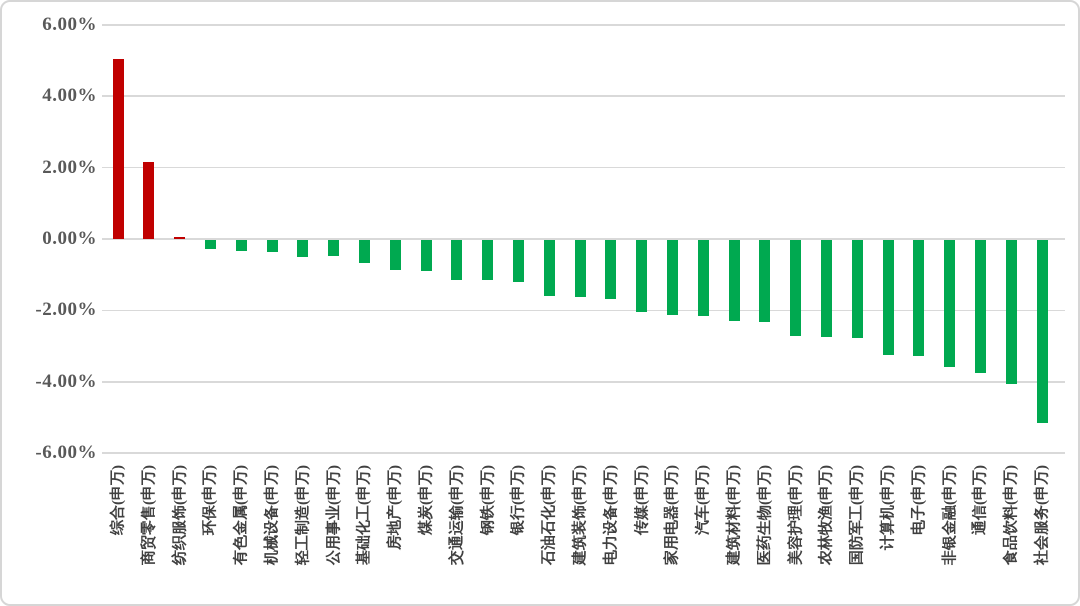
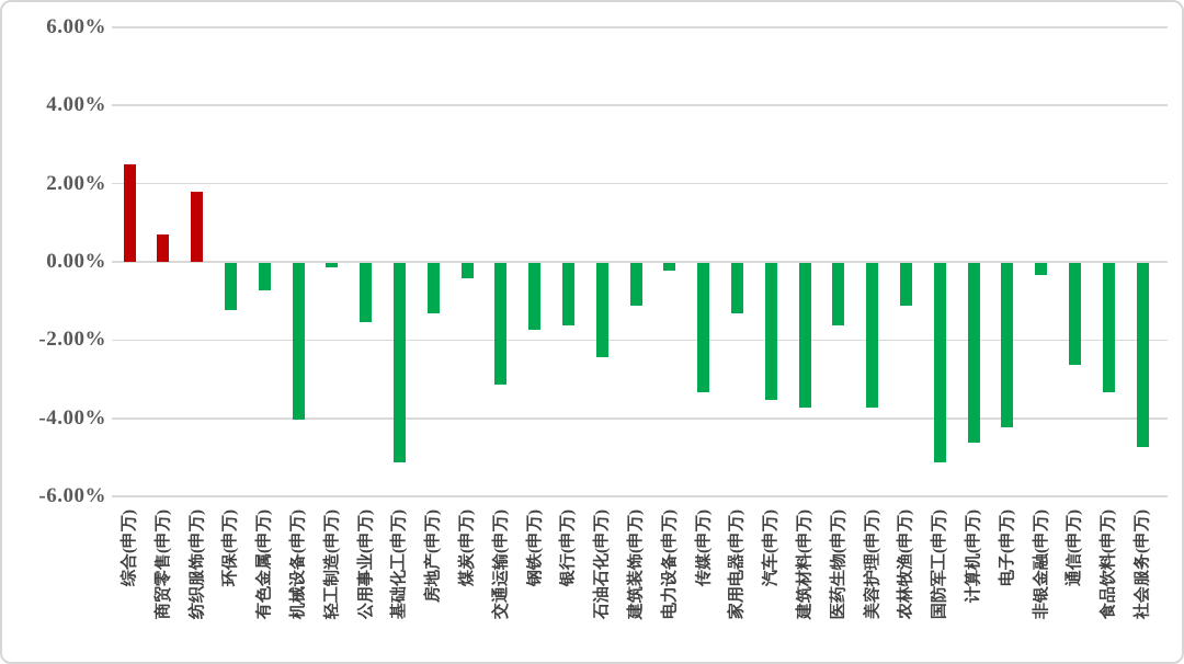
综合(申万): 5.0% -> 2.5%
商贸零售(申万): 2.2% -> 0.7%
纺织服饰(申万): 0.1% -> 1.8%
环保(申万): -0.2% -> -1.2%
有色金属(申万): -0.3% -> -0.7%
机械设备(申万): -0.3% -> -4.0%
轻工制造(申万): -0.5% -> -0.1%
公用事业(申万): -0.5% -> -1.5%
基础化工(申万): -0.7% -> -5.1%
房地产(申万): -0.8% -> -1.3%
煤炭(申万): -0.9% -> -0.4%
交通运输(申万): -1.1% -> -3.1%
钢铁(申万): -1.1% -> -1.7%
银行(申万): -1.2% -> -1.6%
石油石化(申万): -1.6% -> -2.4%
建筑装饰(申万): -1.6% -> -1.1%
电力设备(申万): -1.6% -> -0.2%
传媒(申万): -2.0% -> -3.3%
家用电器(申万): -2.1% -> -1.3%
汽车(申万): -2.1% -> -3.5%
建筑材料(申万): -2.3% -> -3.7%
医药生物(申万): -2.3% -> -1.6%
美容护理(申万): -2.7% -> -3.7%
农林牧渔(申万): -2.7% -> -1.1%
国防军工(申万): -2.7% -> -5.1%
计算机(申万): -3.2% -> -4.6%
电子(申万): -3.2% -> -4.2%
非银金融(申万): -3.5% -> -0.3%
通信(申万): -3.7% -> -2.6%
食品饮料(申万): -4.0% -> -3.3%
社会服务(申万): -5.1% -> -4.7%
